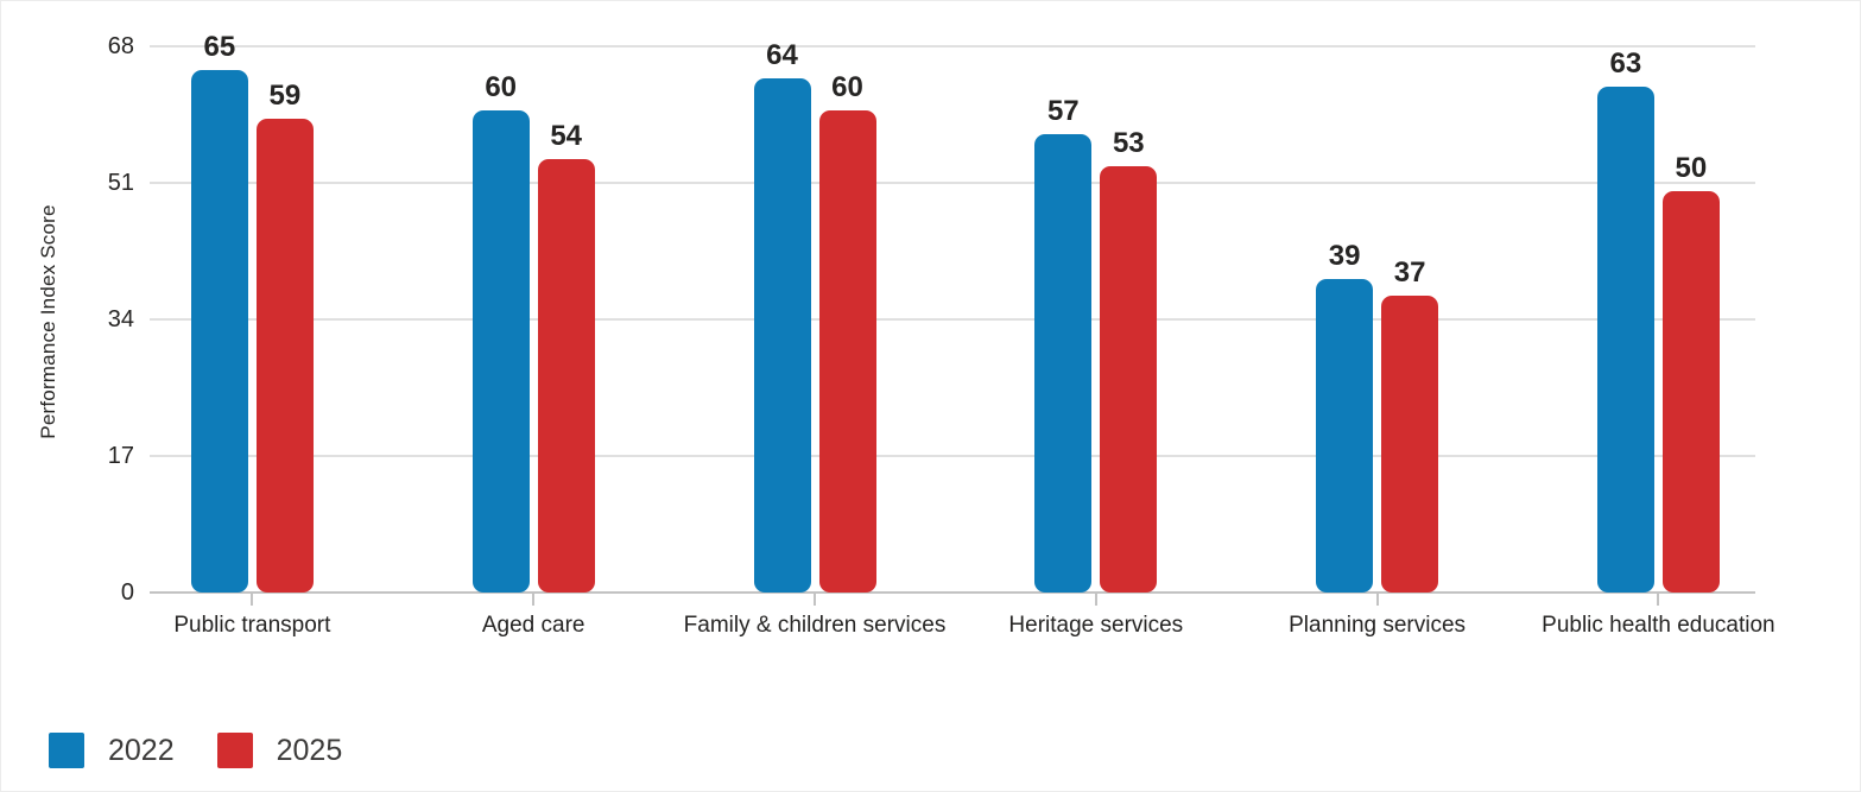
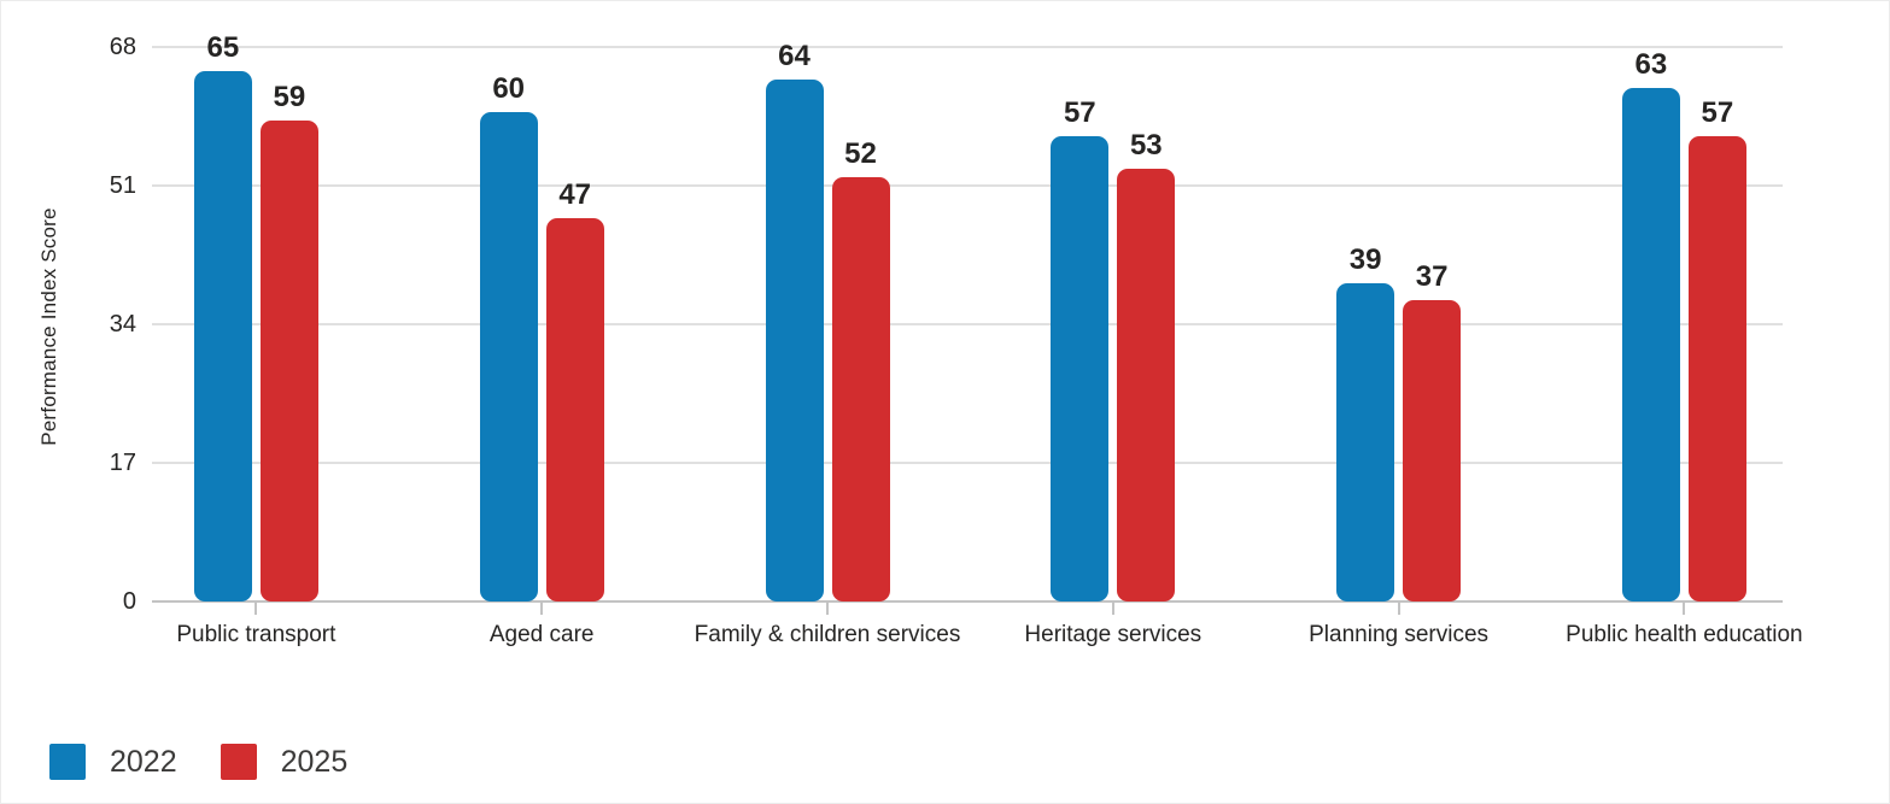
2025/Aged care: 54 -> 47
2025/Family & children services: 60 -> 52
2025/Public health education: 50 -> 57
